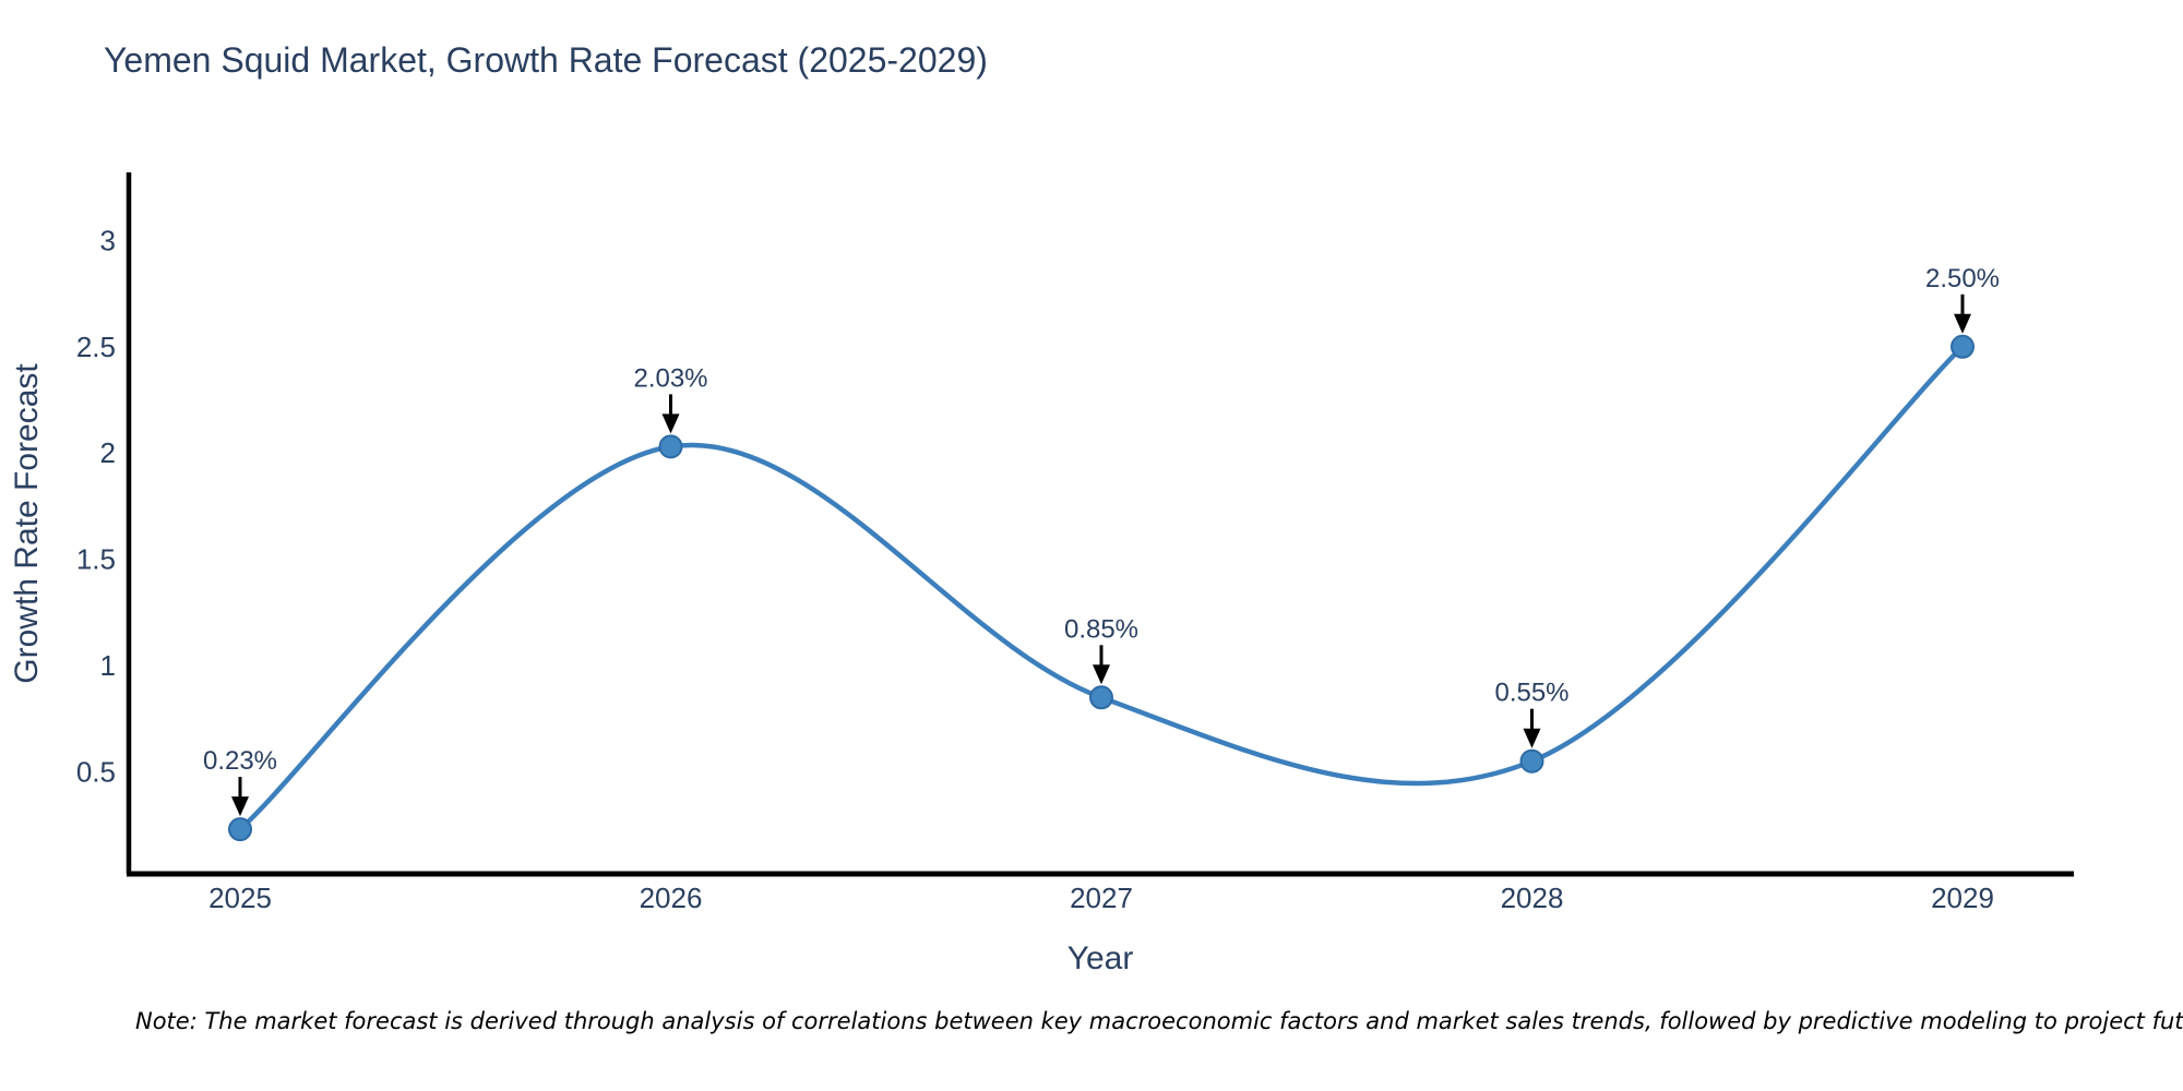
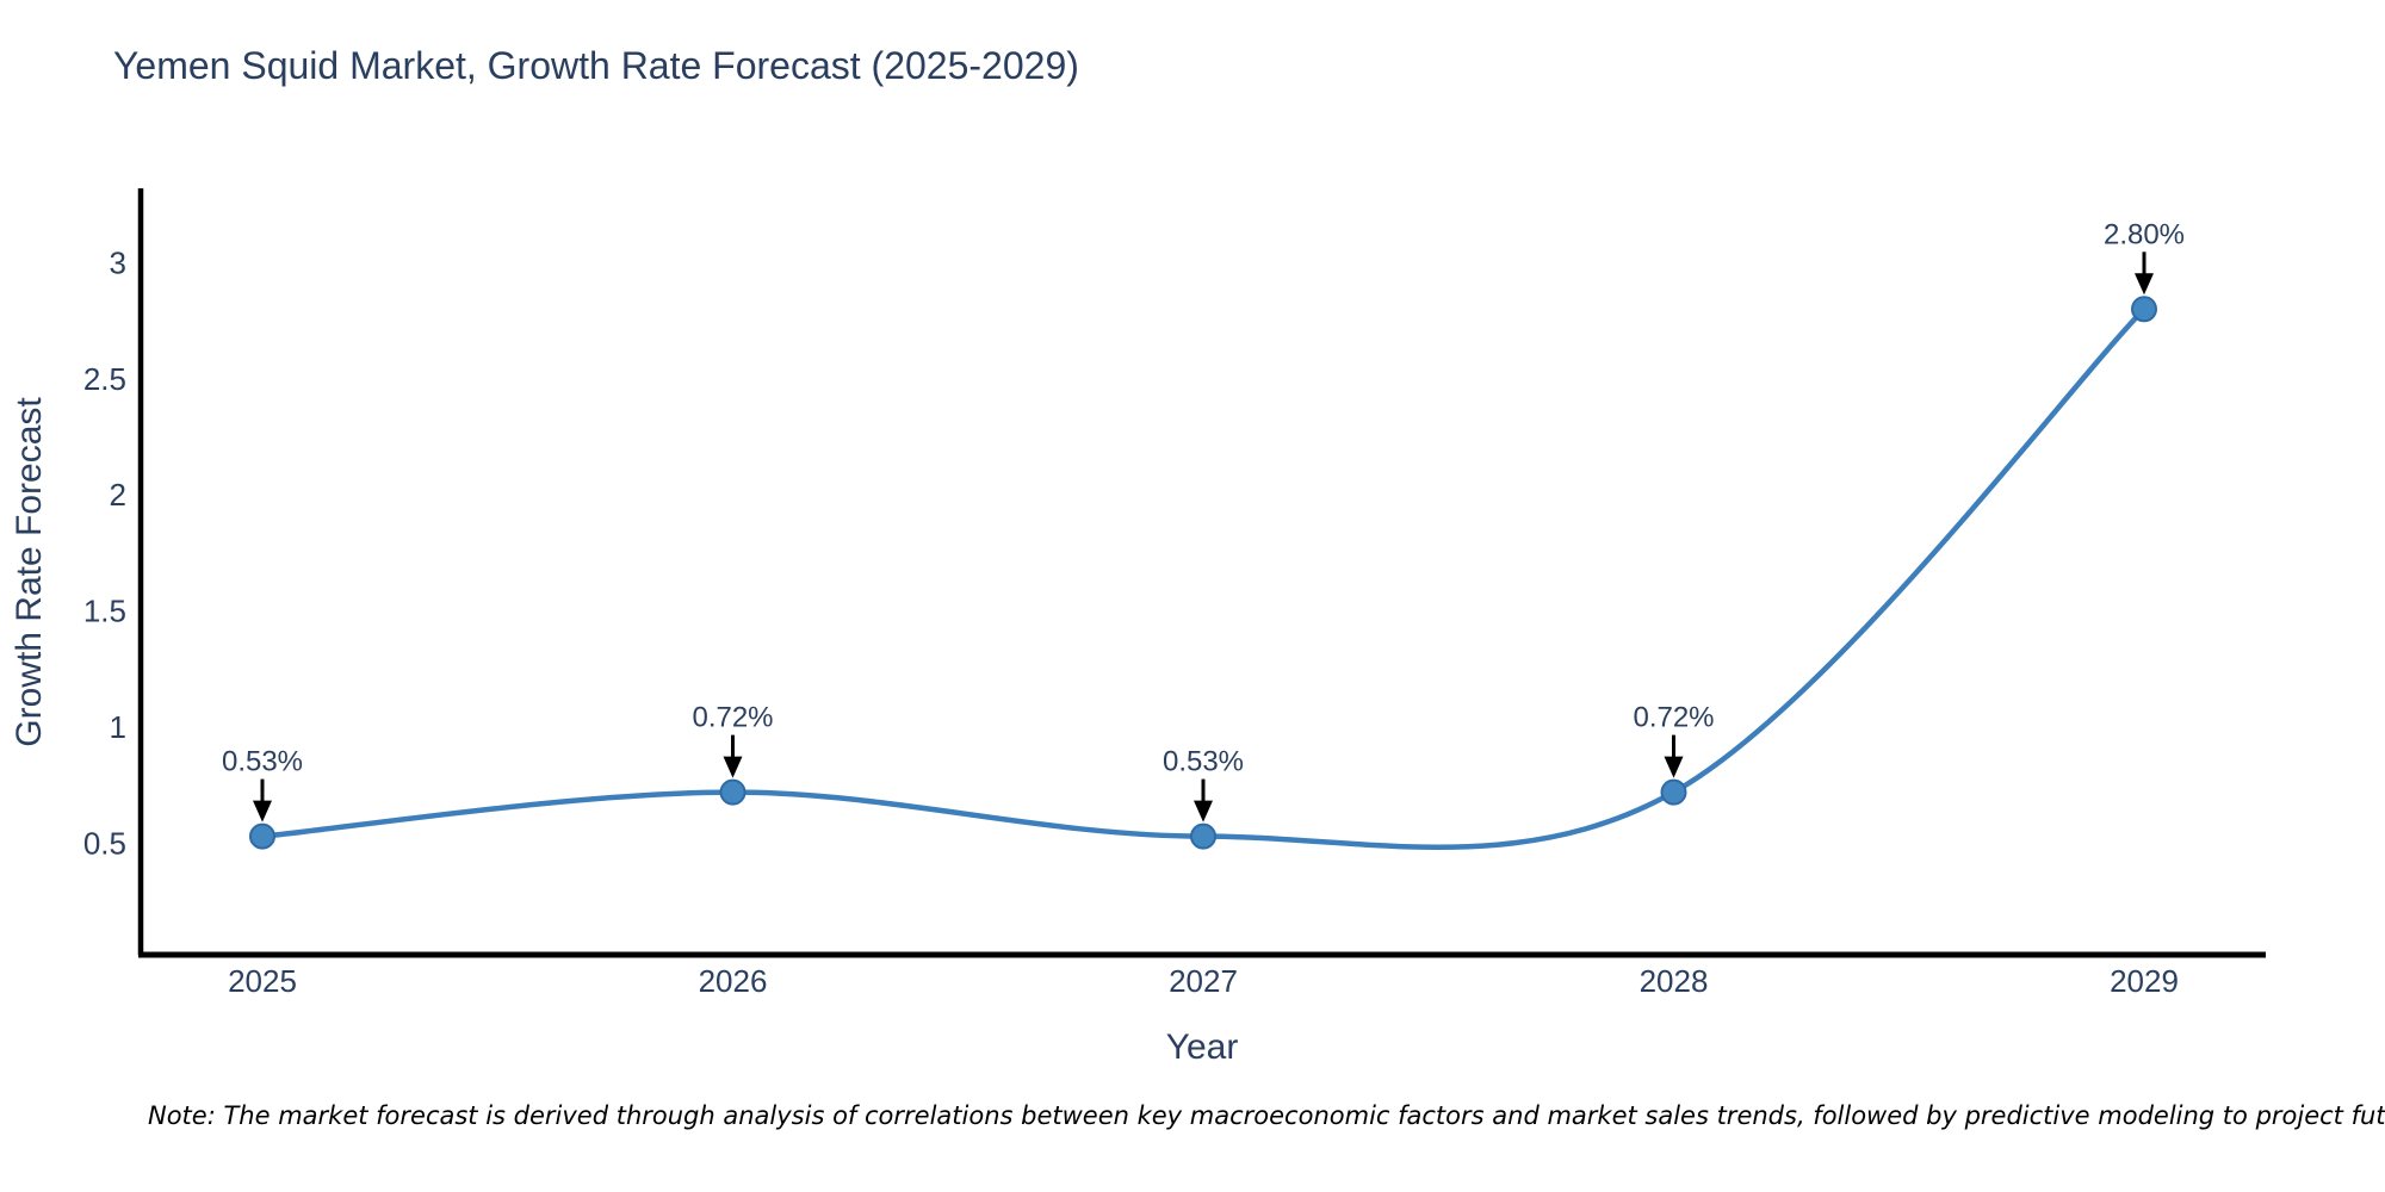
2025: 0.23% -> 0.53%
2026: 2.03% -> 0.72%
2027: 0.85% -> 0.53%
2028: 0.55% -> 0.72%
2029: 2.50% -> 2.80%
